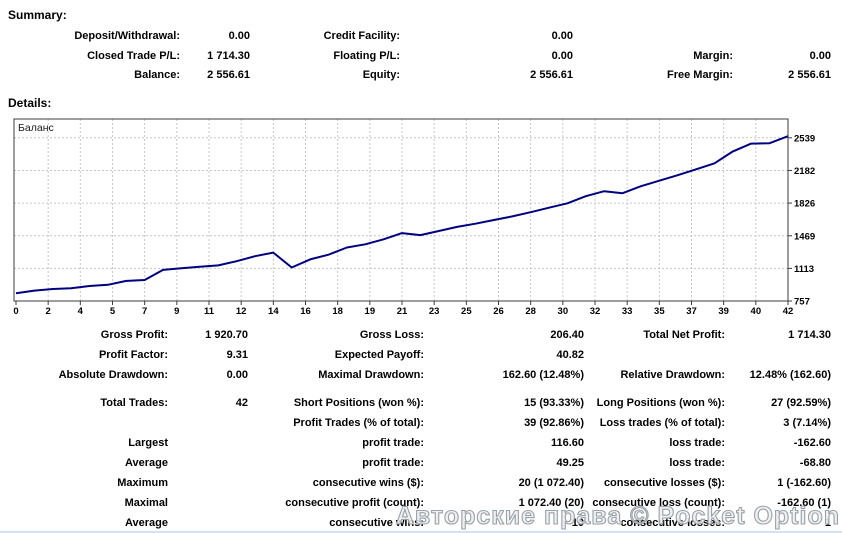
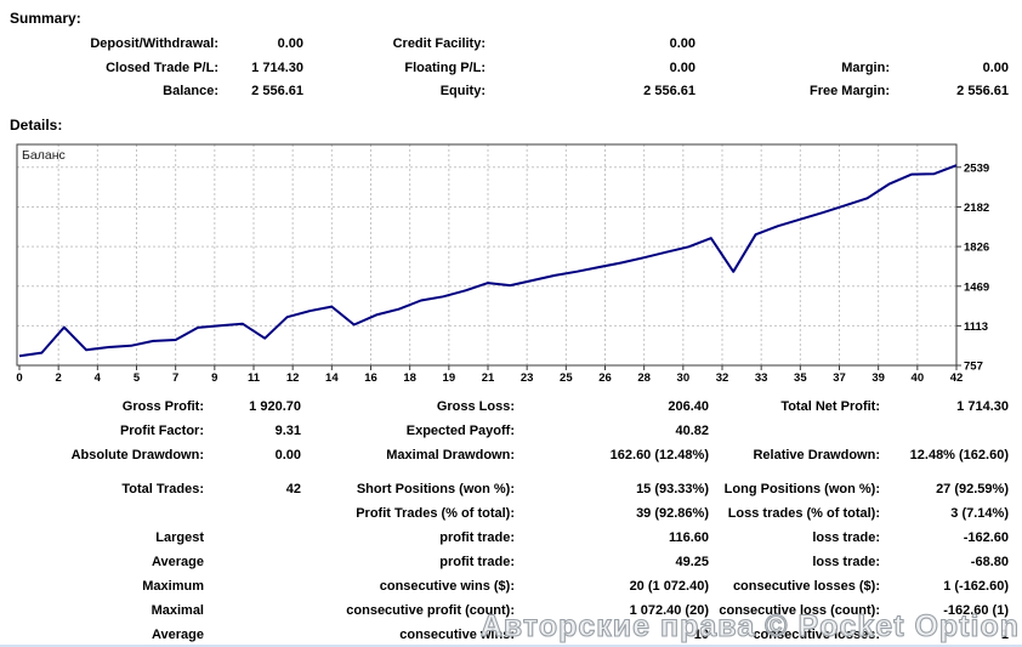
2: 900 -> 1100
11: 1100 -> 1000
32: 2000 -> 1600
